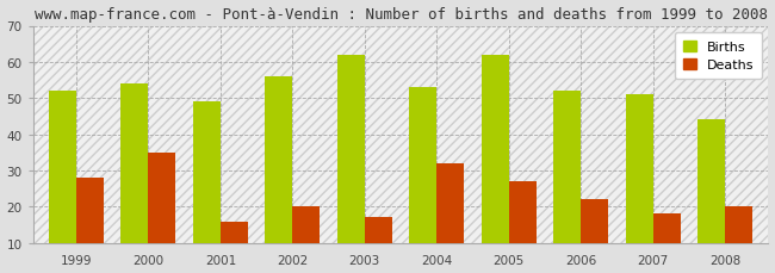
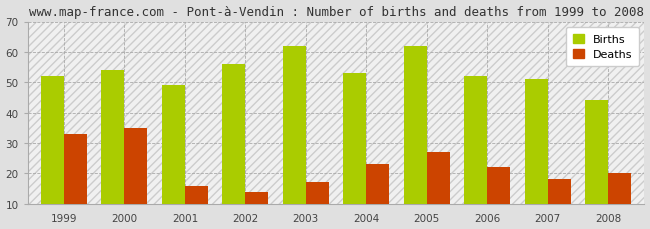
Deaths/1999: 28 -> 33
Deaths/2002: 20 -> 14
Deaths/2004: 32 -> 23
